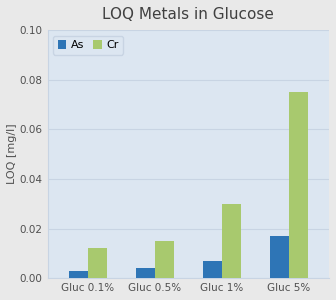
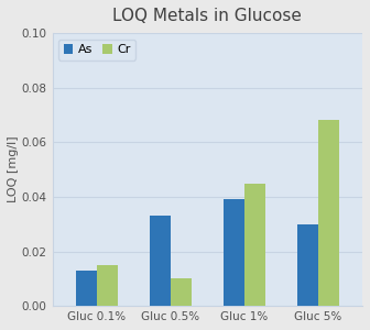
As/Gluc 0.1%: 0.003 -> 0.013
Cr/Gluc 0.1%: 0.012 -> 0.015
As/Gluc 0.5%: 0.004 -> 0.033
Cr/Gluc 0.5%: 0.015 -> 0.010
As/Gluc 1%: 0.007 -> 0.039
Cr/Gluc 1%: 0.030 -> 0.045
As/Gluc 5%: 0.017 -> 0.030
Cr/Gluc 5%: 0.075 -> 0.068
